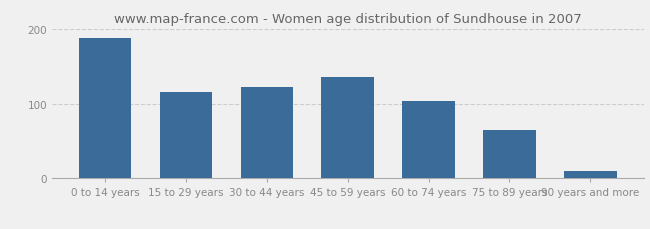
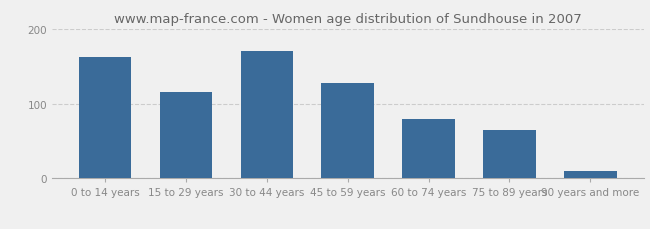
0 to 14 years: 188 -> 163
30 to 44 years: 122 -> 170
45 to 59 years: 136 -> 128
60 to 74 years: 104 -> 79
